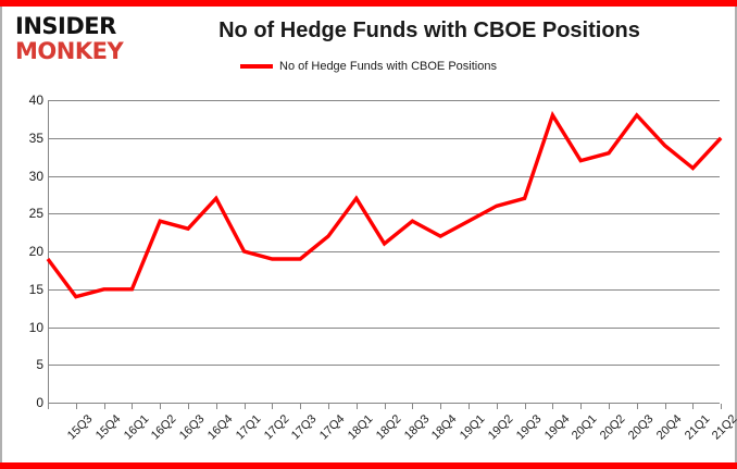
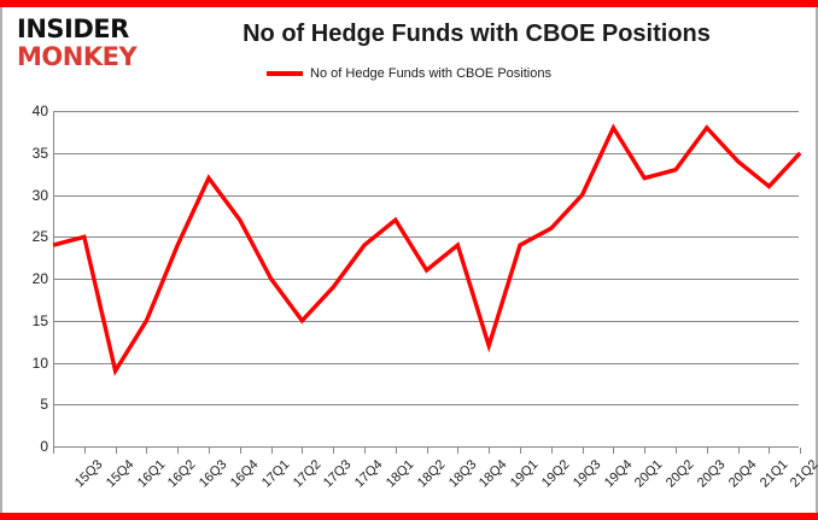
15Q3: 19 -> 24
15Q4: 14 -> 25
16Q1: 15 -> 9
16Q4: 23 -> 32
17Q3: 19 -> 15
18Q1: 22 -> 24
19Q1: 22 -> 12
19Q4: 27 -> 30
